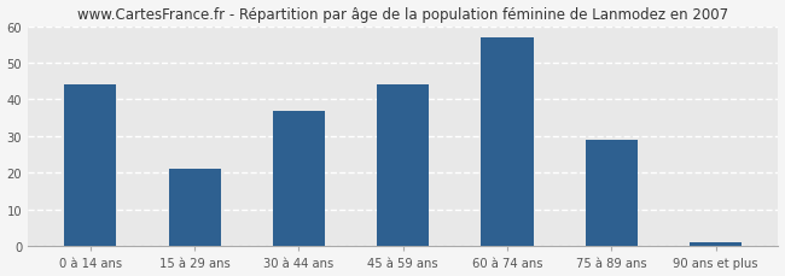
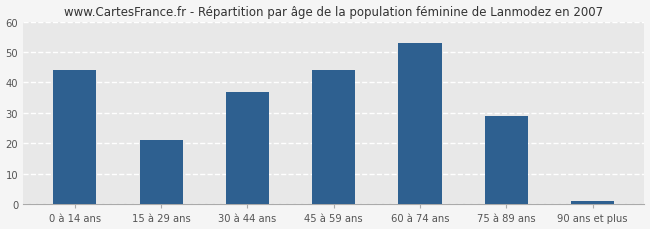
60 à 74 ans: 57 -> 53
